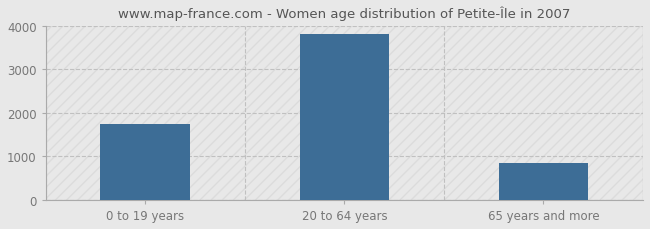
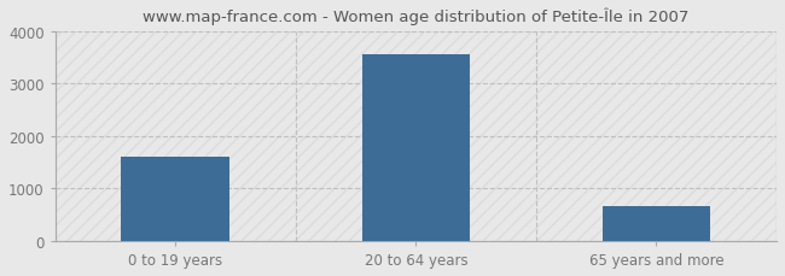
0 to 19 years: 1750 -> 1610
20 to 64 years: 3800 -> 3560
65 years and more: 850 -> 660
